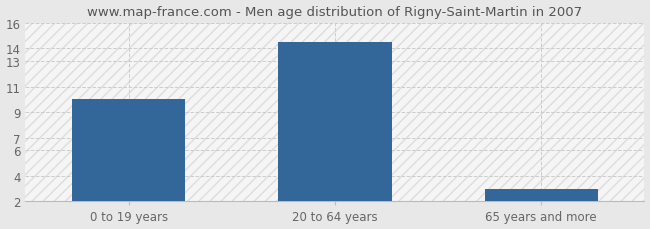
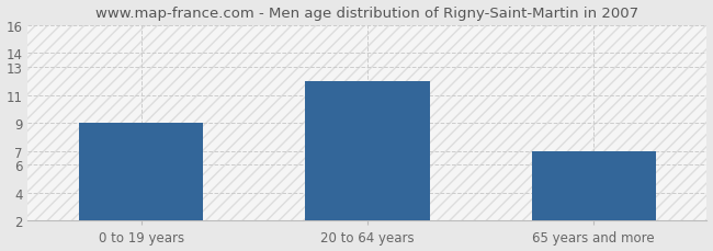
0 to 19 years: 10.0 -> 9.0
20 to 64 years: 14.5 -> 12.0
65 years and more: 3.0 -> 7.0
